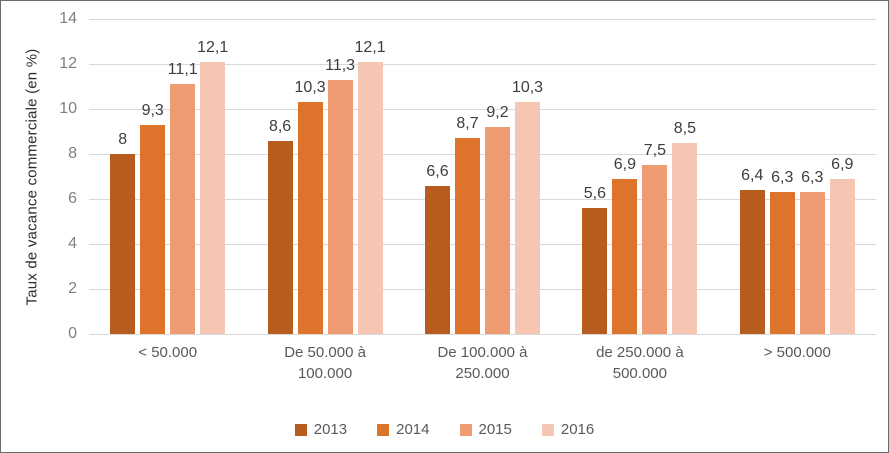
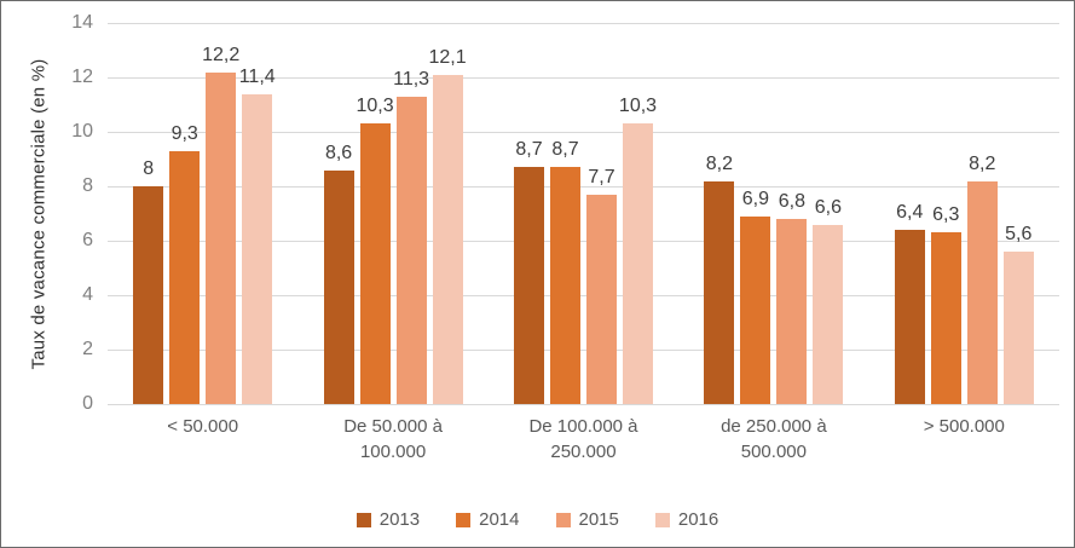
2015/< 50.000: 11,1 -> 12,2
2016/< 50.000: 12,1 -> 11,4
2013/De 100.000 à 250.000: 6,6 -> 8,7
2015/De 100.000 à 250.000: 9,2 -> 7,7
2013/de 250.000 à 500.000: 5,6 -> 8,2
2015/de 250.000 à 500.000: 7,5 -> 6,8
2016/de 250.000 à 500.000: 8,5 -> 6,6
2015/> 500.000: 6,3 -> 8,2
2016/> 500.000: 6,9 -> 5,6
